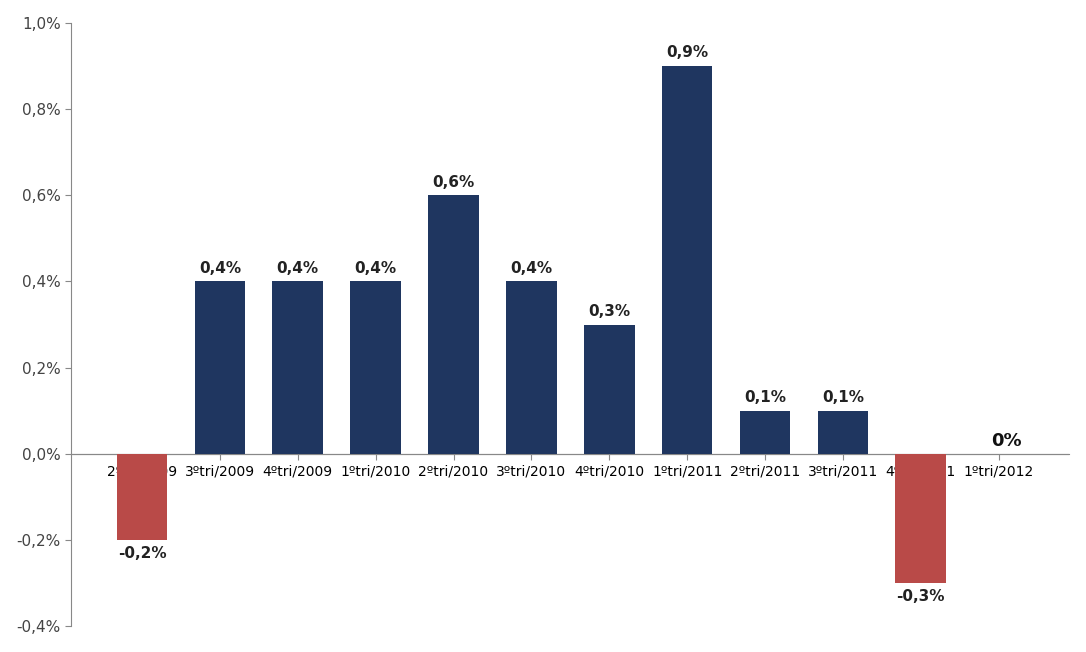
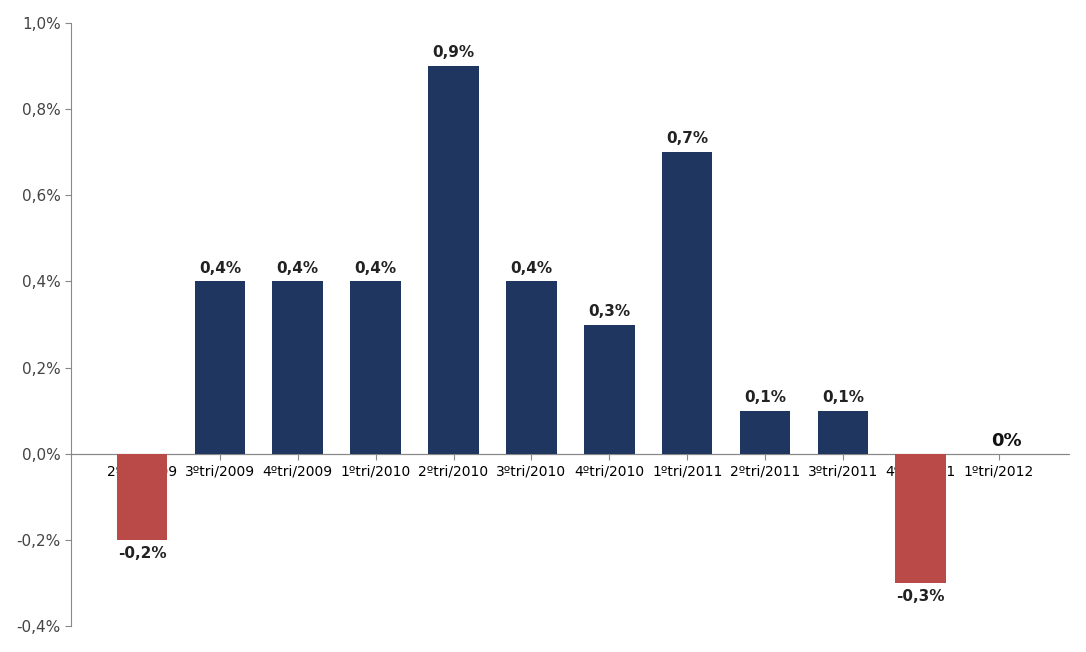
2ºtri/2010: 0,6% -> 0,9%
1ºtri/2011: 0,9% -> 0,7%
